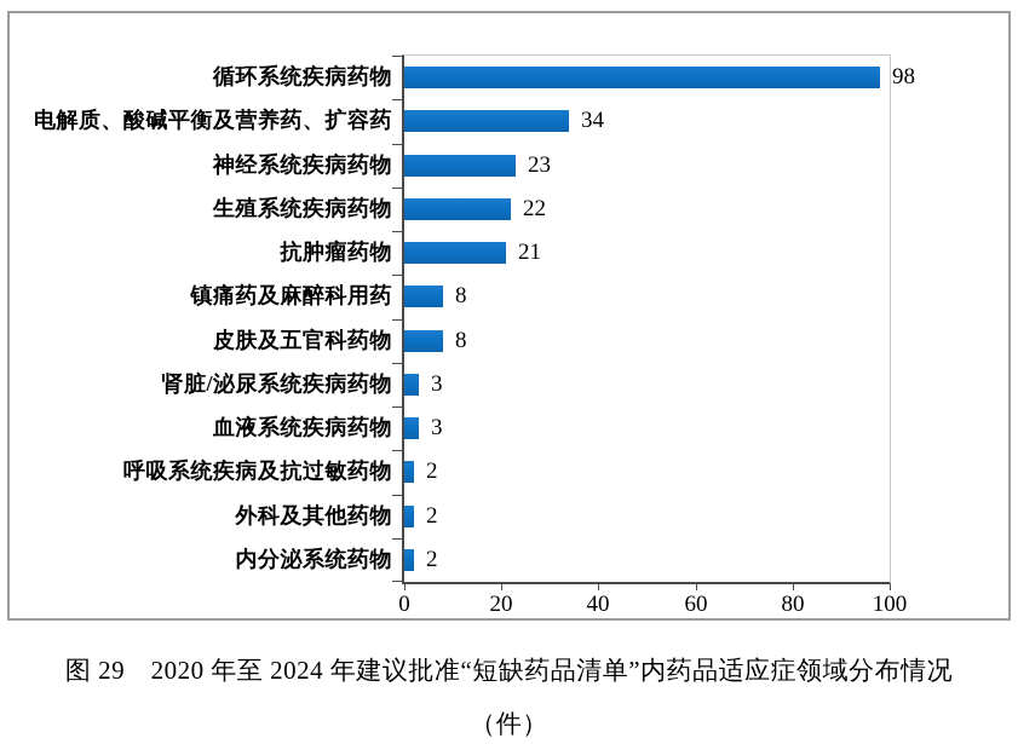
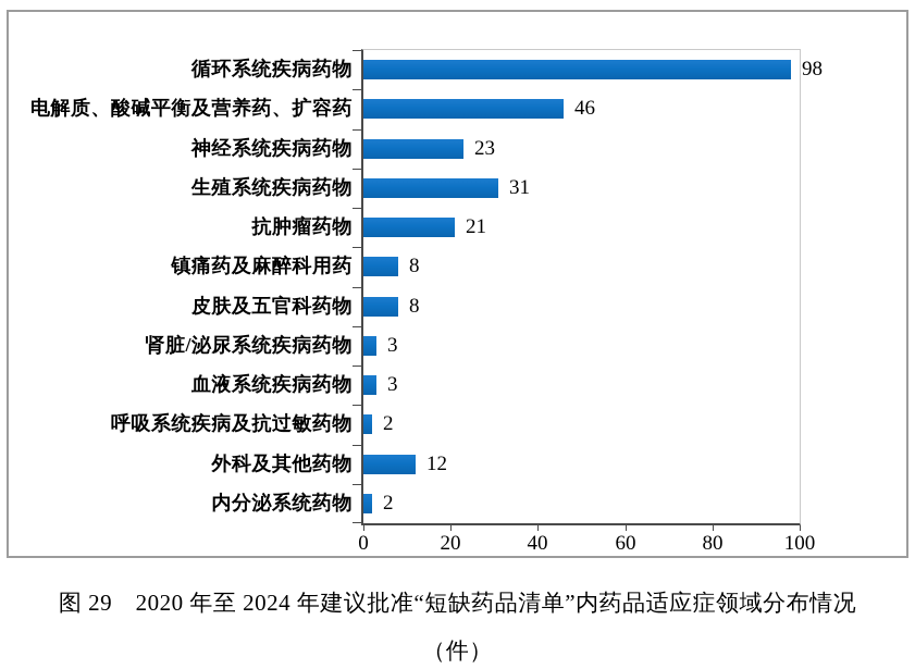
电解质、酸碱平衡及营养药、扩容药: 34 -> 46
生殖系统疾病药物: 22 -> 31
外科及其他药物: 2 -> 12
